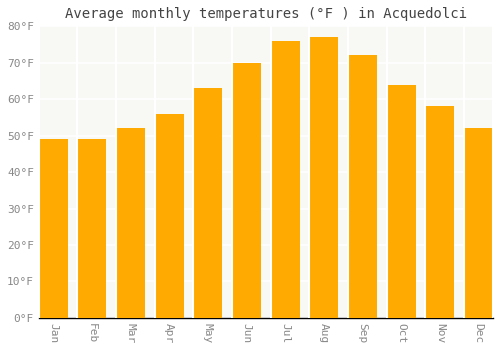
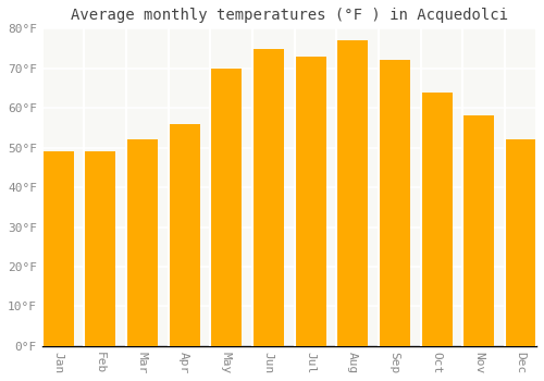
May: 63°F -> 70°F
Jun: 70°F -> 75°F
Jul: 76°F -> 73°F
